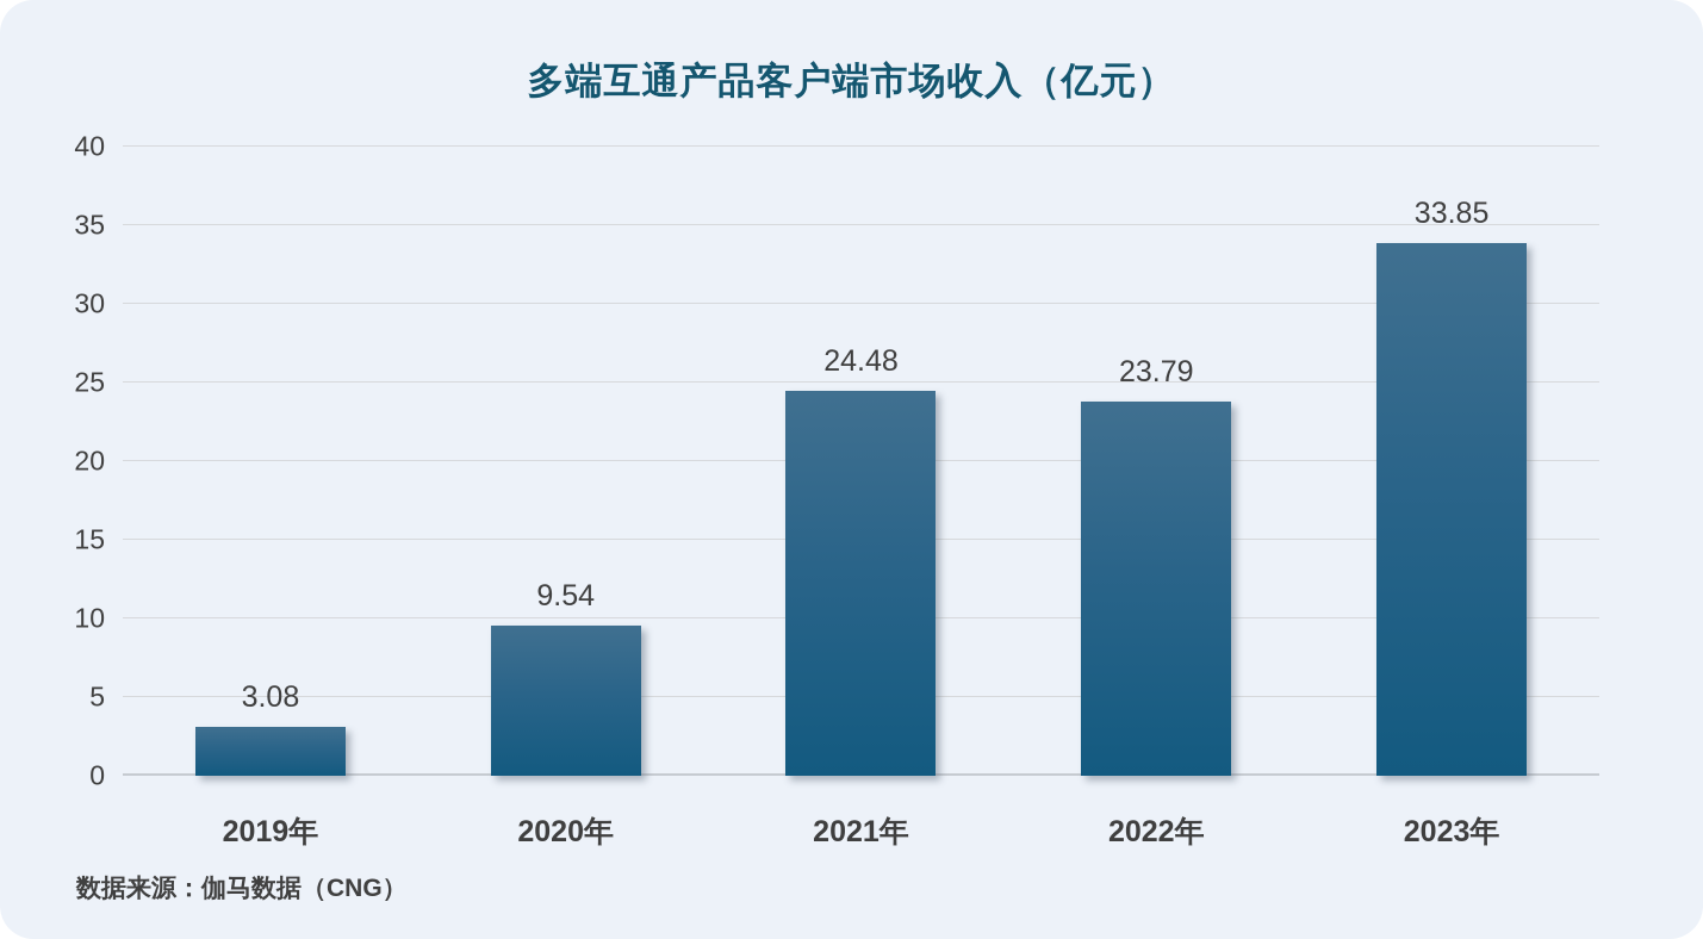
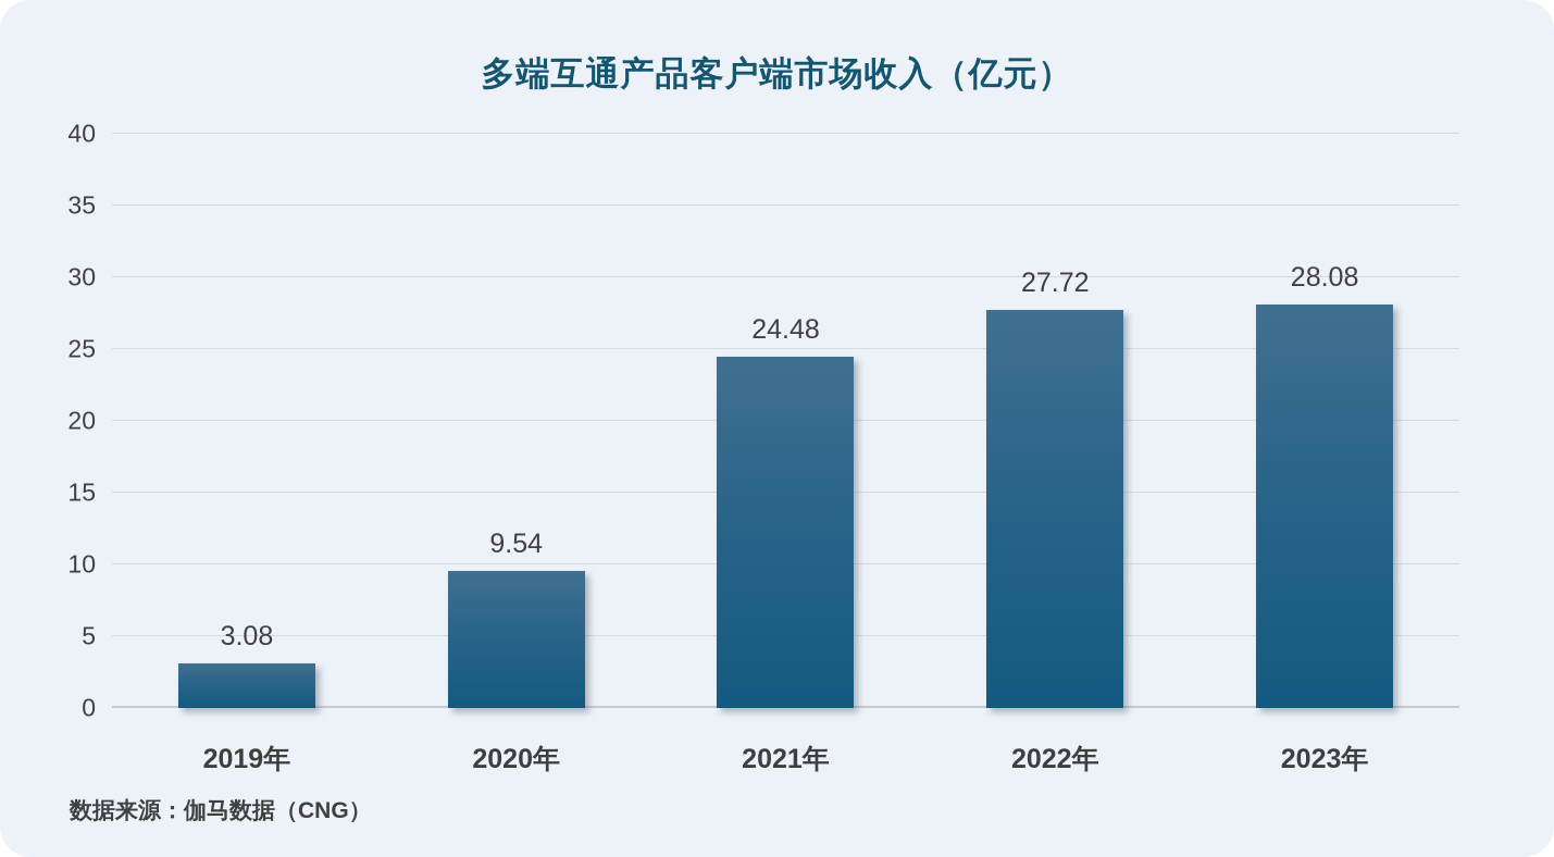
2022年: 23.79 -> 27.72
2023年: 33.85 -> 28.08
